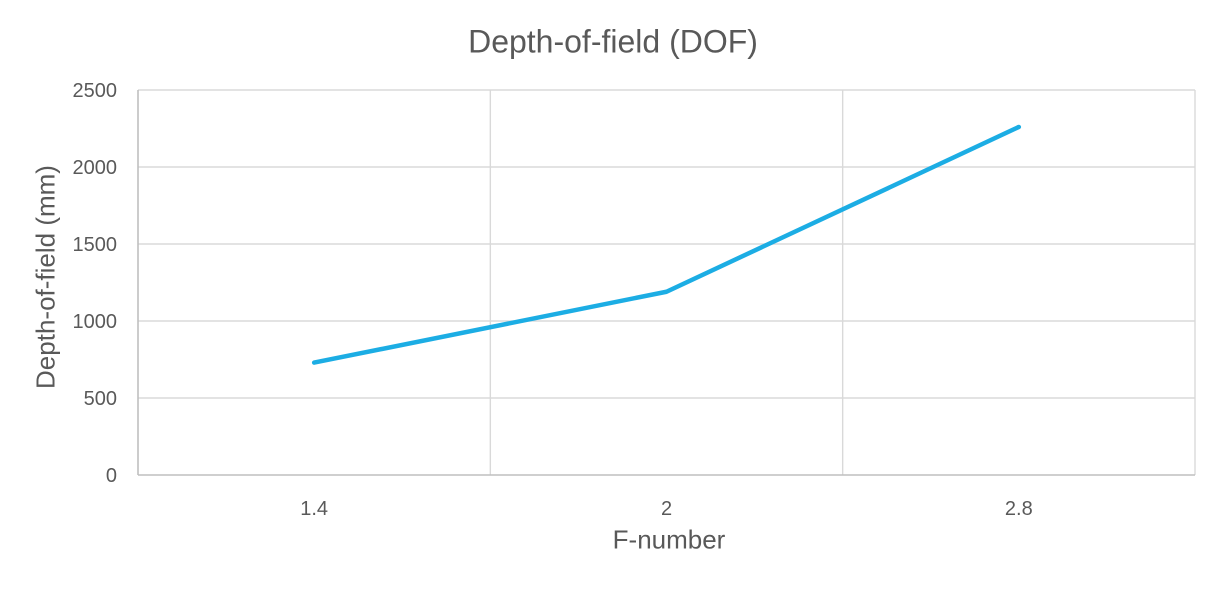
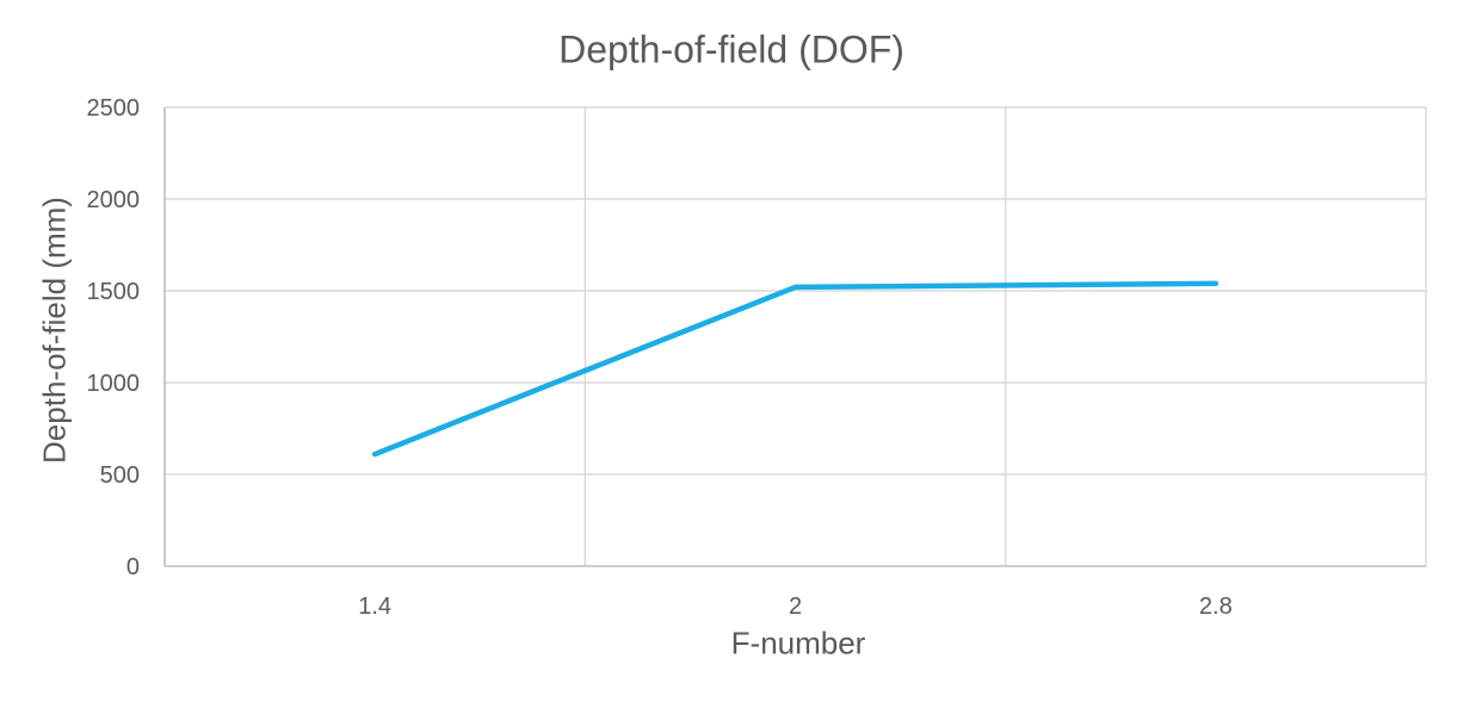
1.4: 730 -> 610
2: 1190 -> 1520
2.8: 2260 -> 1540
